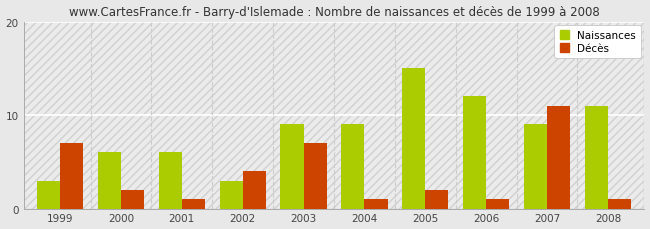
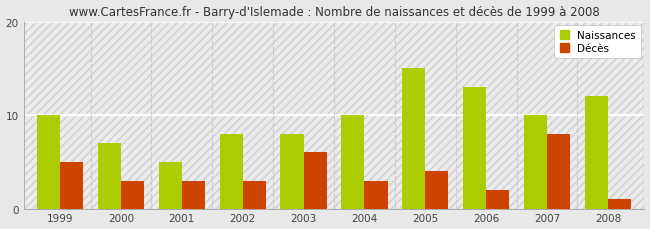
Naissances/1999: 3 -> 10
Décès/1999: 7 -> 5
Naissances/2000: 6 -> 7
Décès/2000: 2 -> 3
Naissances/2001: 6 -> 5
Décès/2001: 1 -> 3
Naissances/2002: 3 -> 8
Décès/2002: 4 -> 3
Naissances/2003: 9 -> 8
Décès/2003: 7 -> 6
Naissances/2004: 9 -> 10
Décès/2004: 1 -> 3
Décès/2005: 2 -> 4
Naissances/2006: 12 -> 13
Décès/2006: 1 -> 2
Naissances/2007: 9 -> 10
Décès/2007: 11 -> 8
Naissances/2008: 11 -> 12
